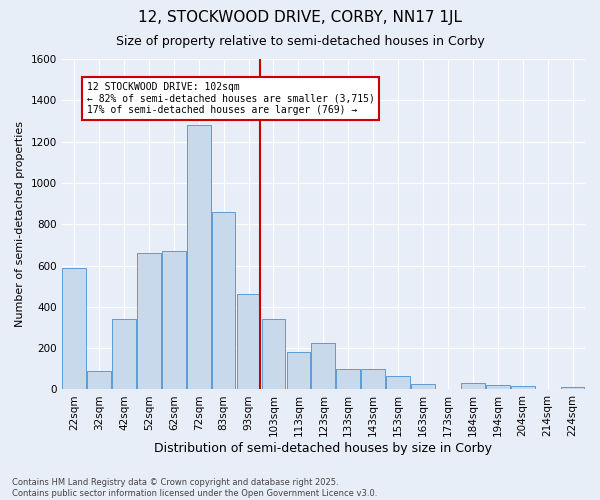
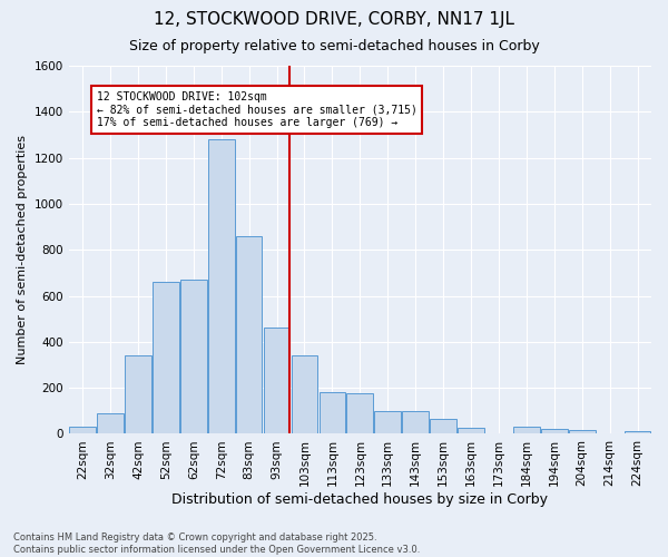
22sqm: 590 -> 30
123sqm: 225 -> 175
